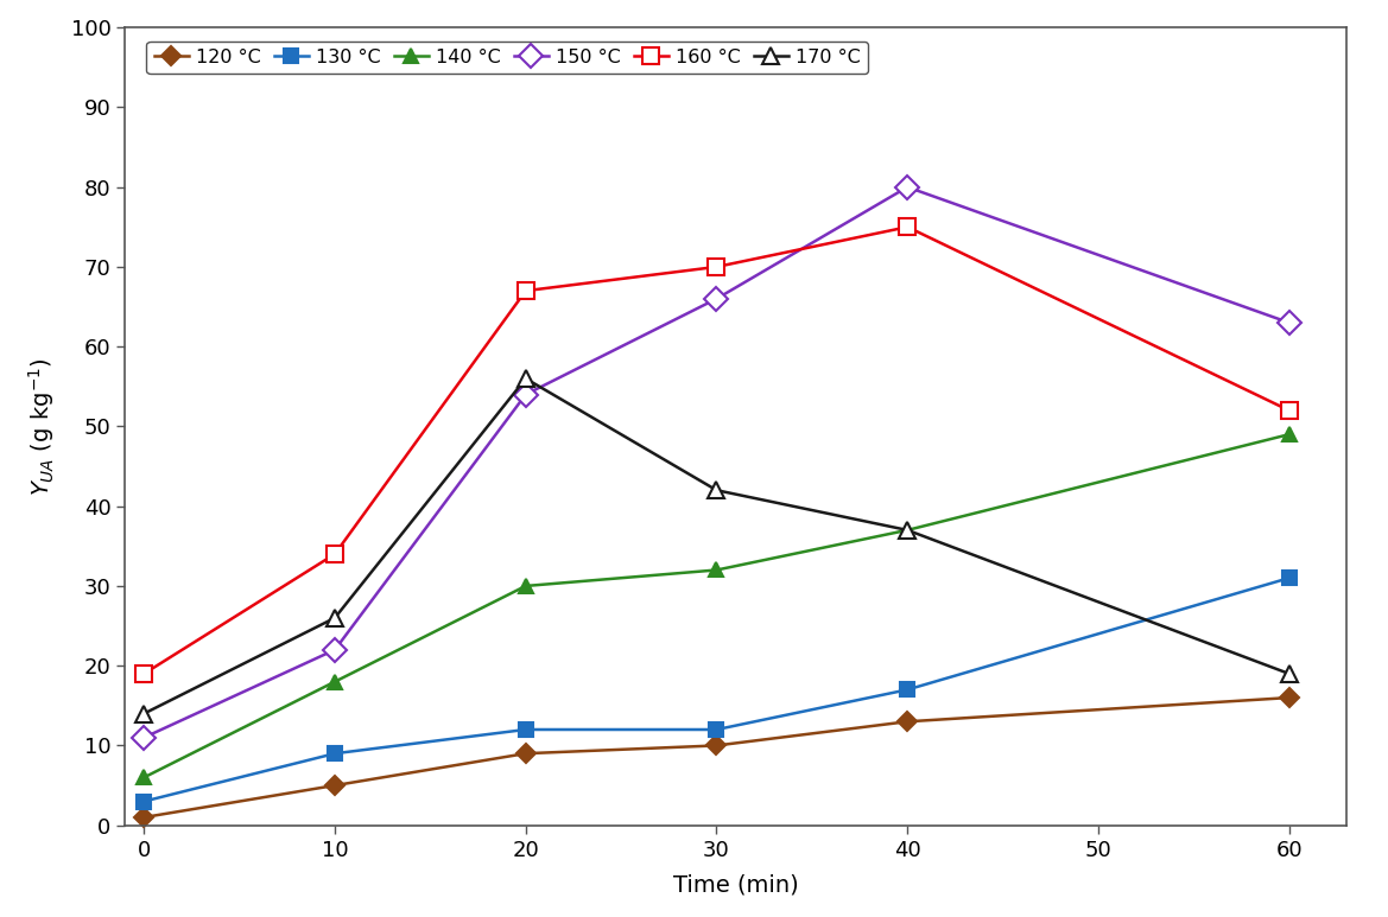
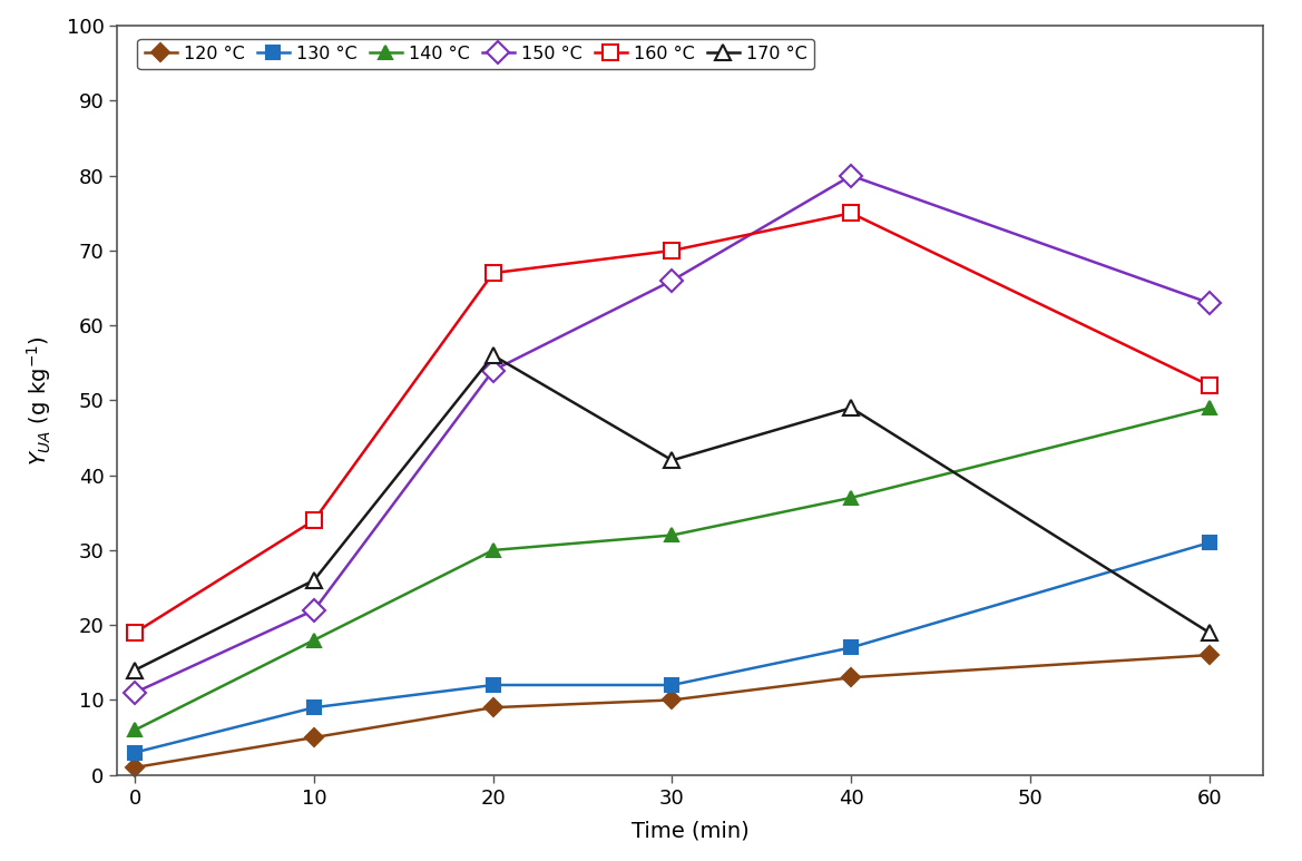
170 °C/40: 37 -> 49
